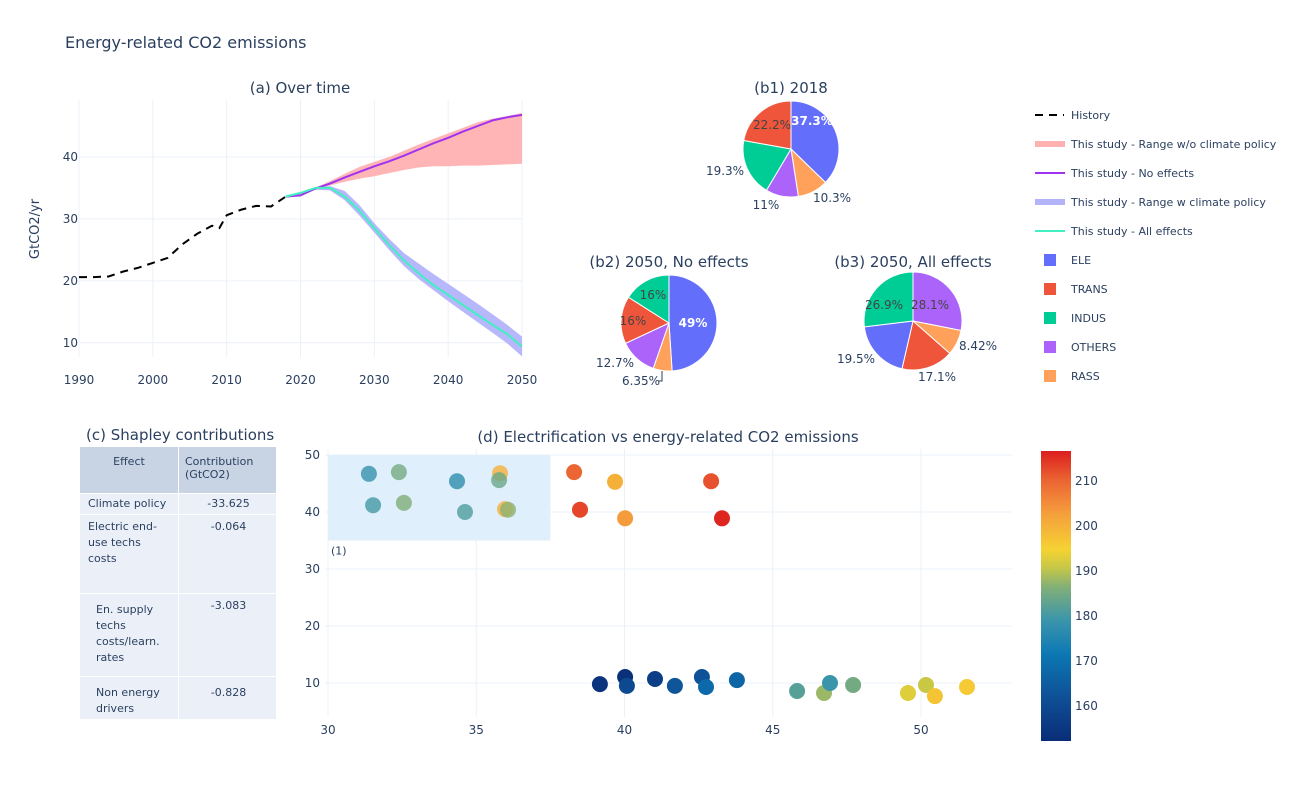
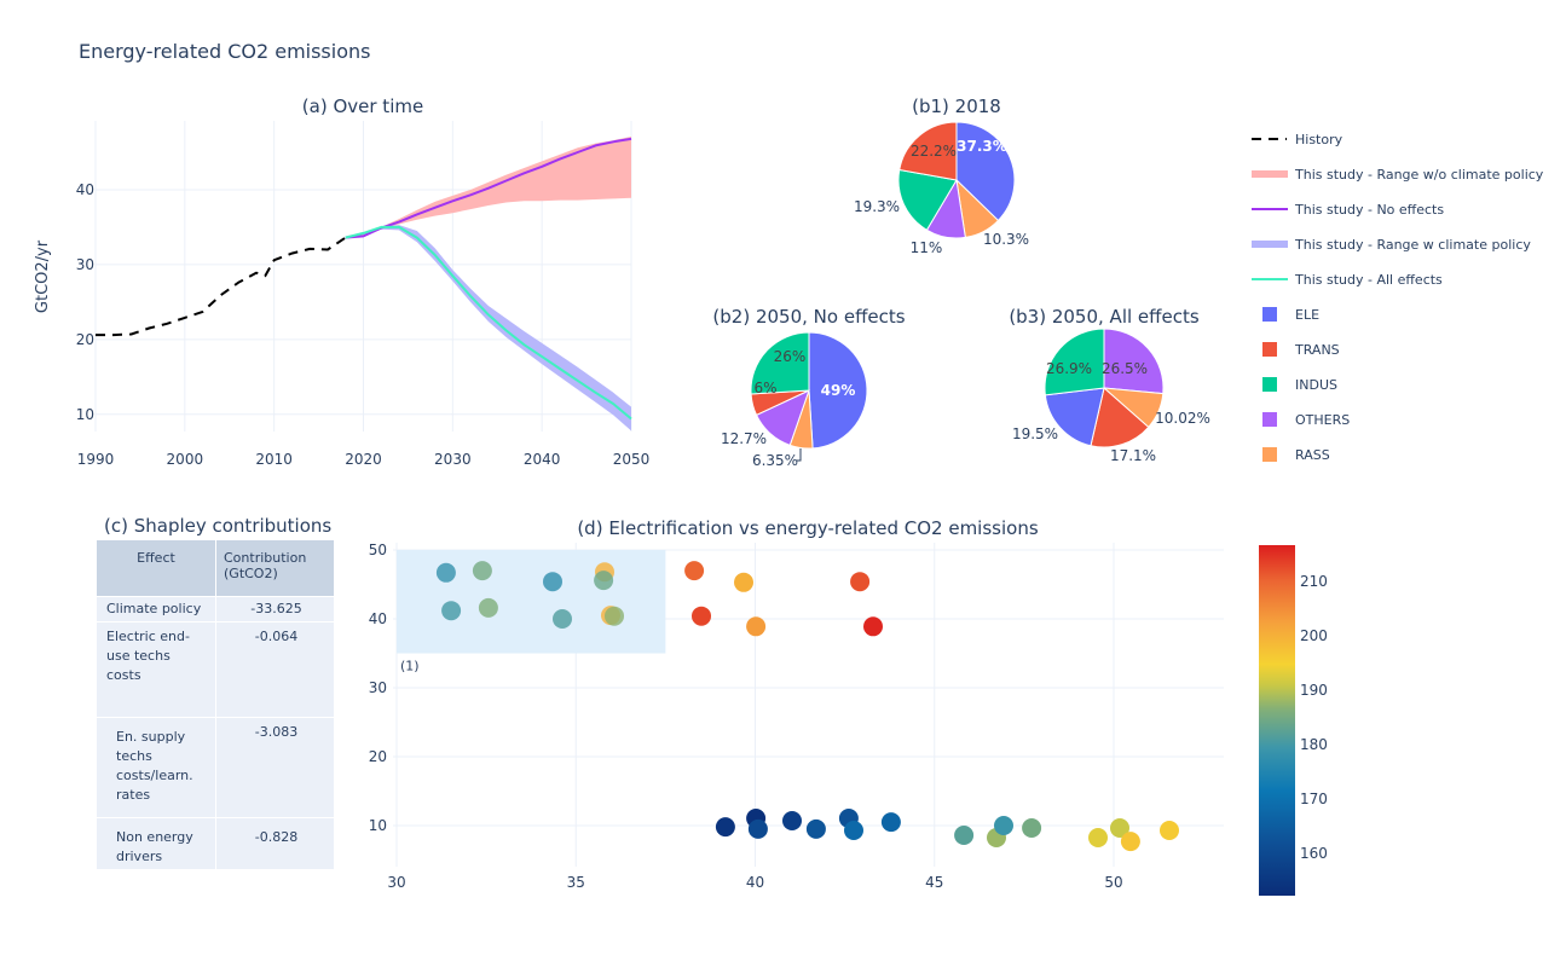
(b2) 2050, No effects/TRANS: 16% -> 6%
(b2) 2050, No effects/INDUS: 16% -> 26%
(b3) 2050, All effects/OTHERS: 28.1% -> 26.5%
(b3) 2050, All effects/RASS: 8.42% -> 10.02%
